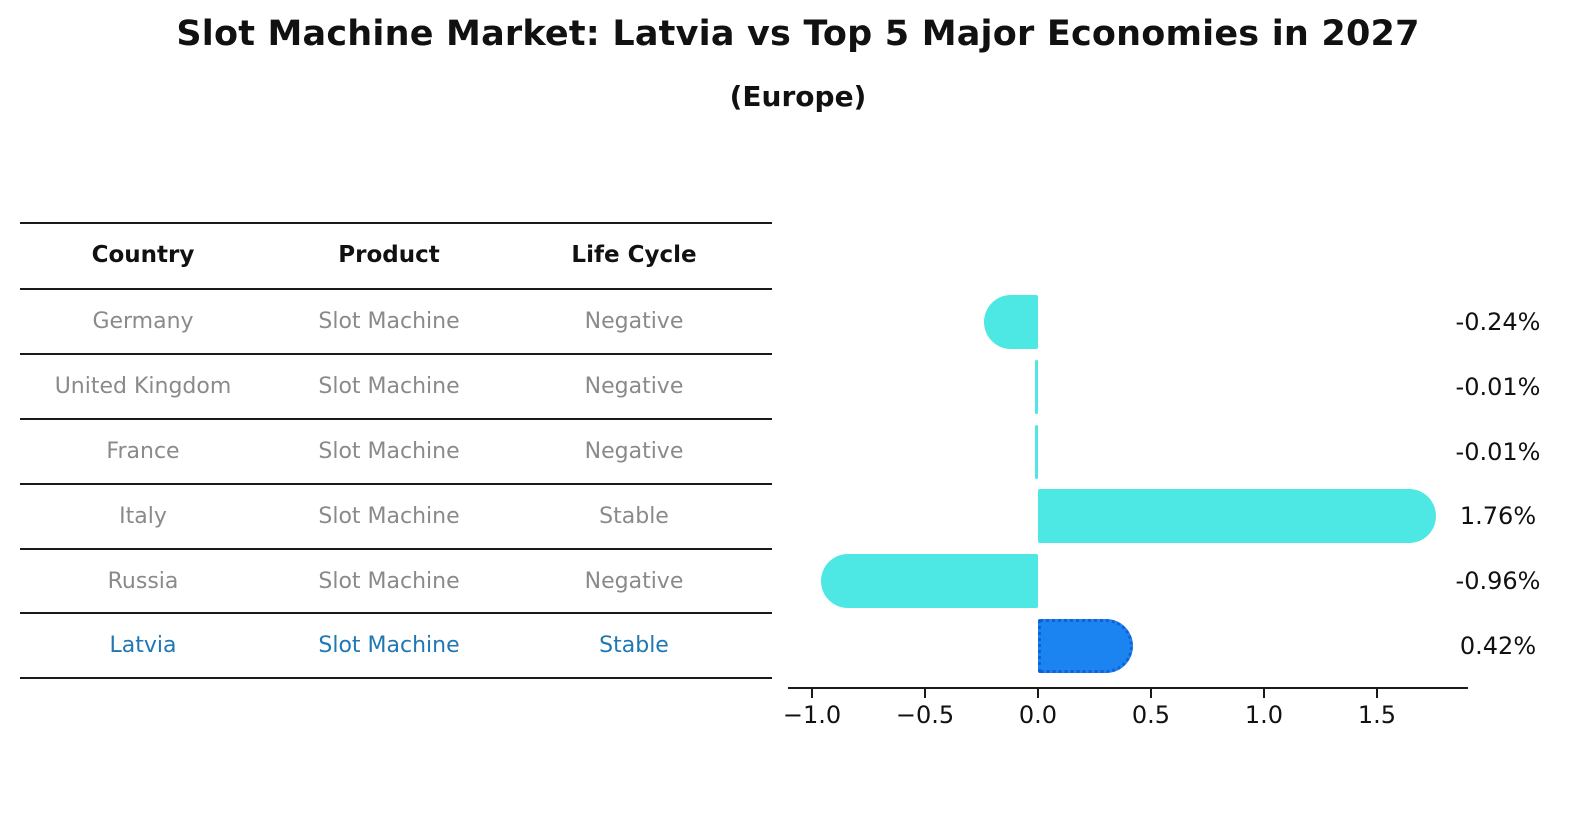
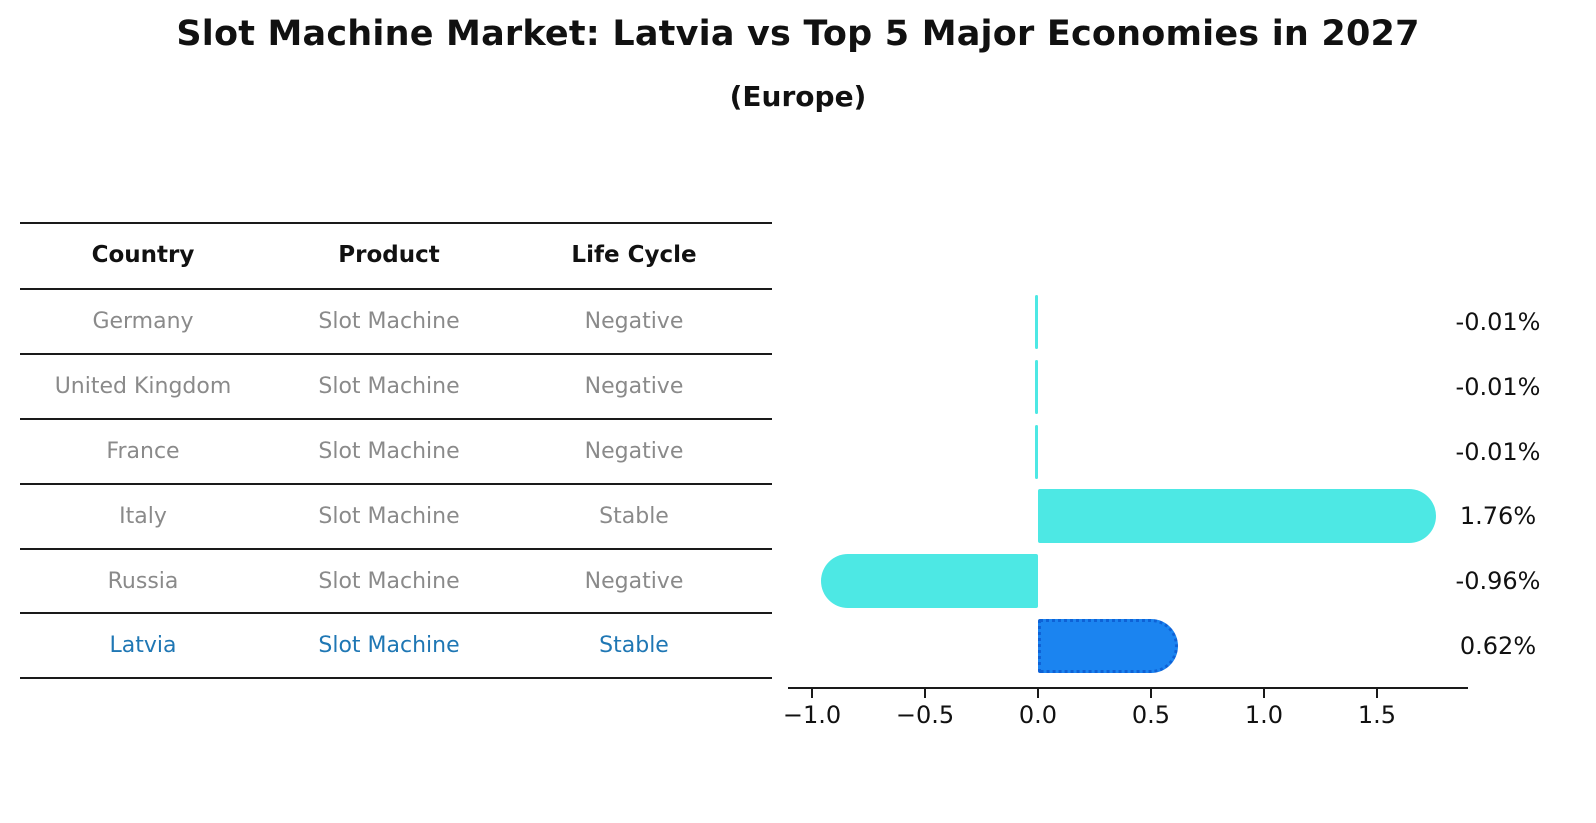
Germany: -0.24% -> -0.01%
Latvia: 0.42% -> 0.62%
